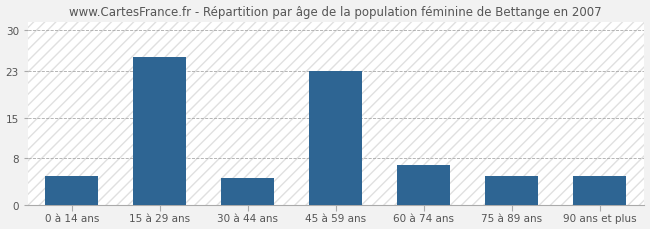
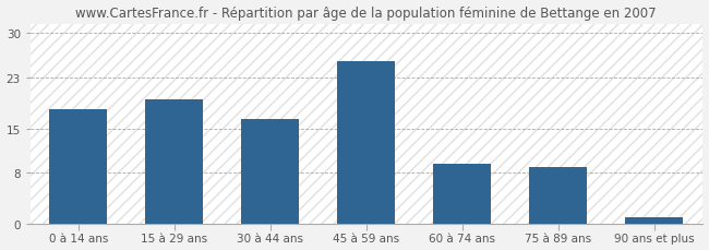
0 à 14 ans: 5.0 -> 18.0
15 à 29 ans: 25.4 -> 19.5
30 à 44 ans: 4.6 -> 16.5
45 à 59 ans: 23.0 -> 25.5
60 à 74 ans: 6.8 -> 9.5
75 à 89 ans: 5.0 -> 9.0
90 ans et plus: 5.0 -> 1.0
